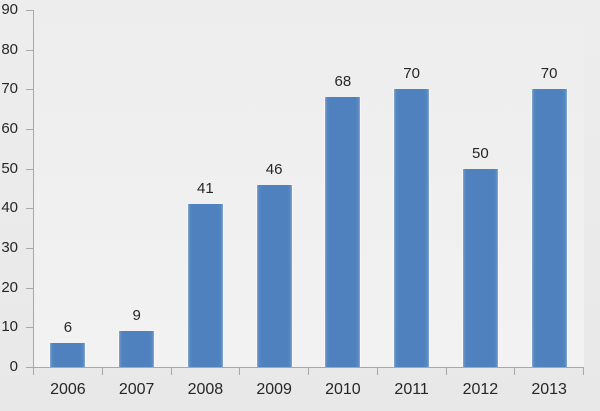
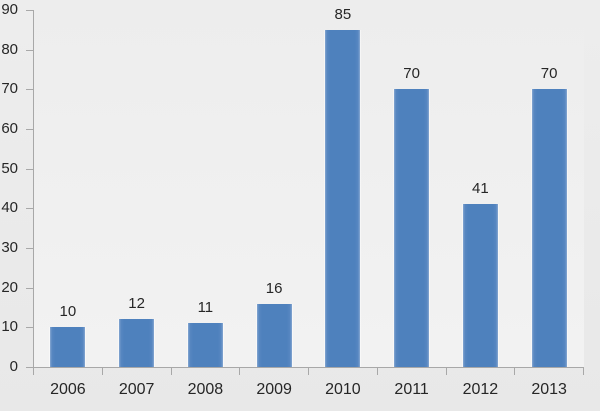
2006: 6 -> 10
2007: 9 -> 12
2008: 41 -> 11
2009: 46 -> 16
2010: 68 -> 85
2012: 50 -> 41
